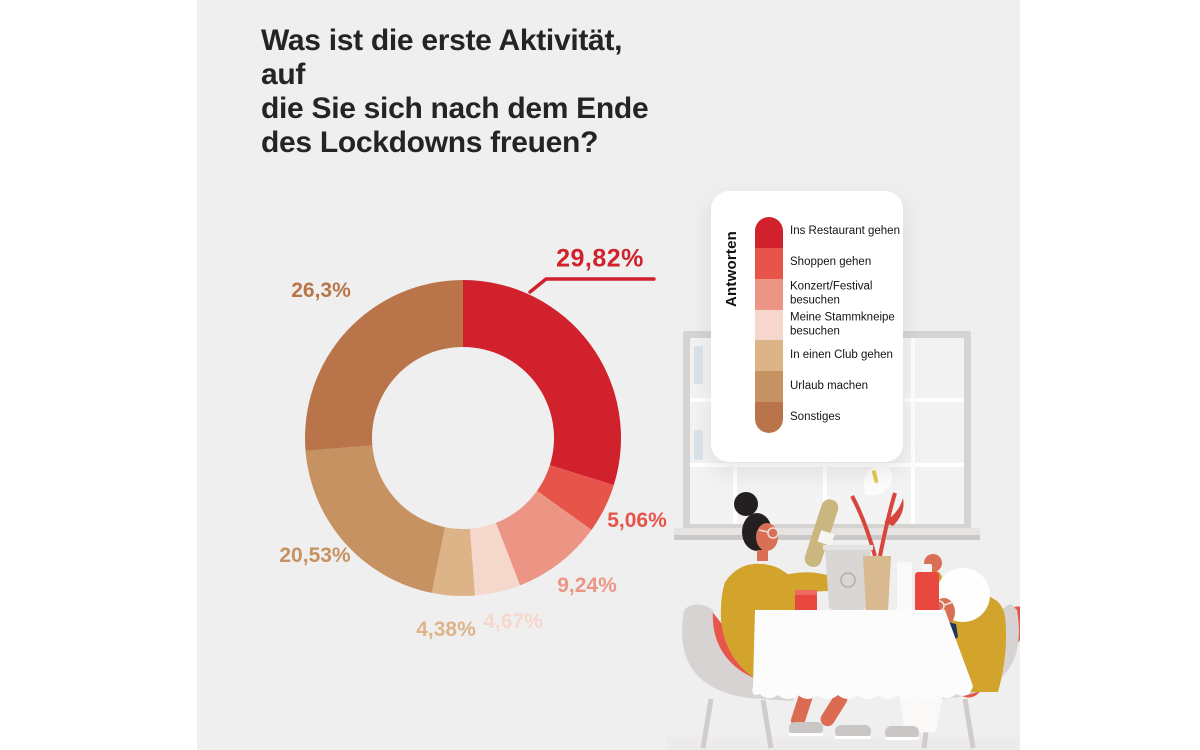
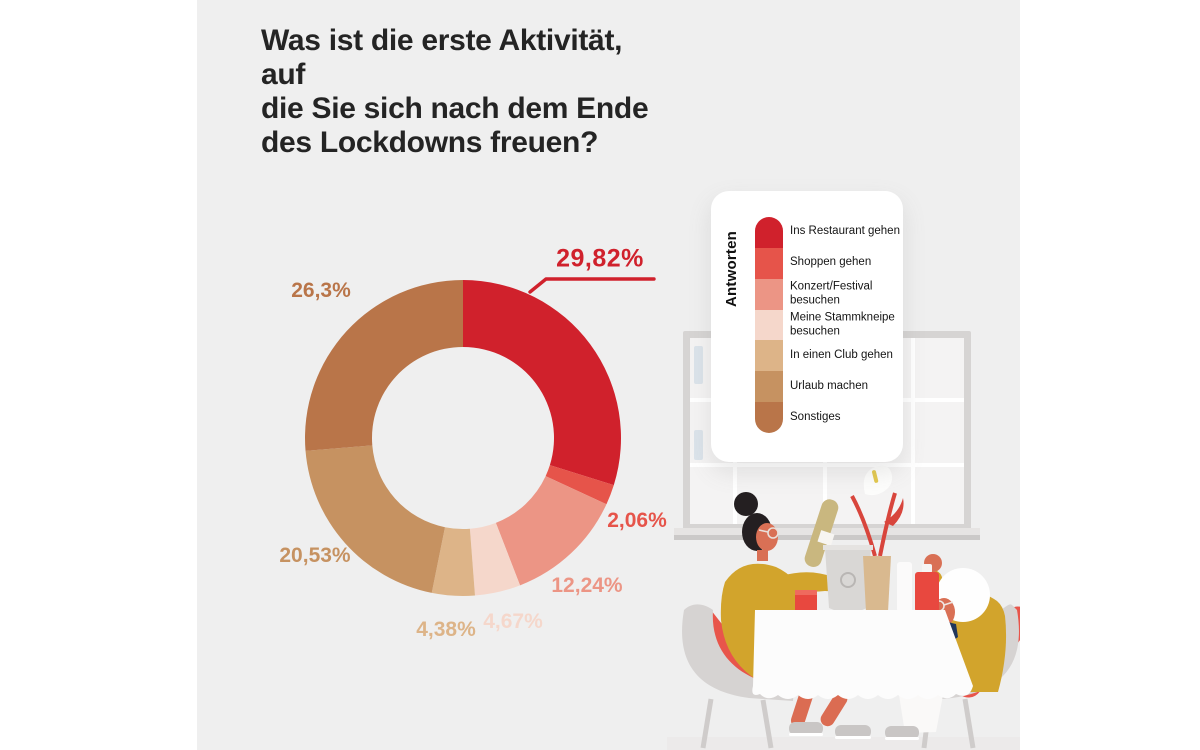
Shoppen gehen: 5,06% -> 2,06%
Konzert/Festival besuchen: 9,24% -> 12,24%
